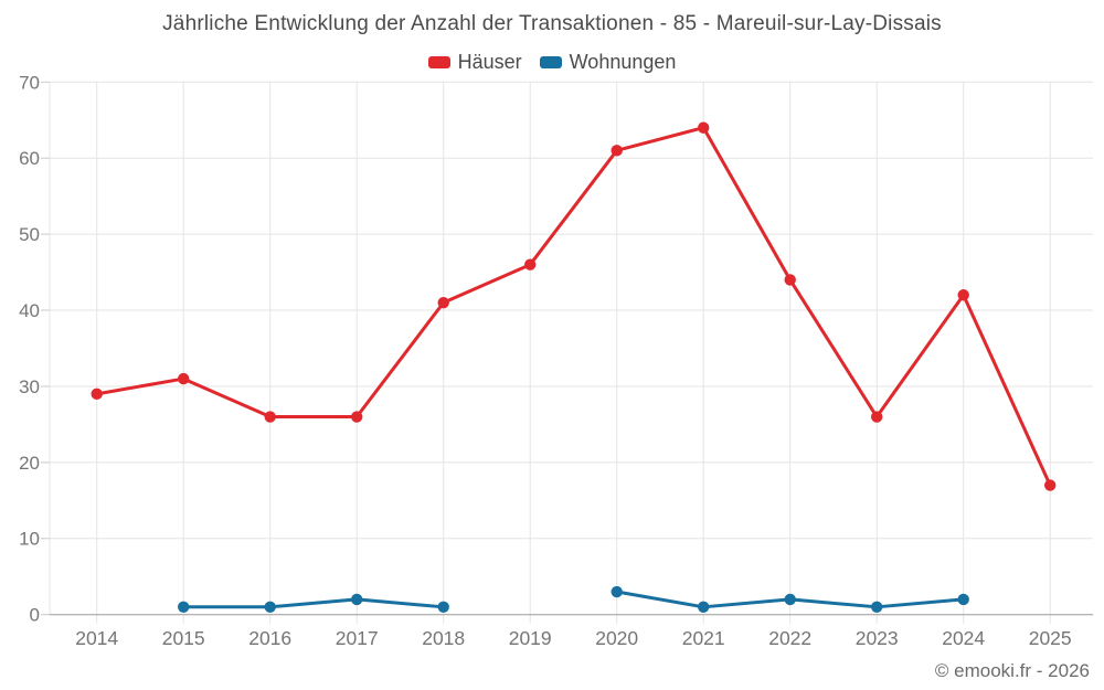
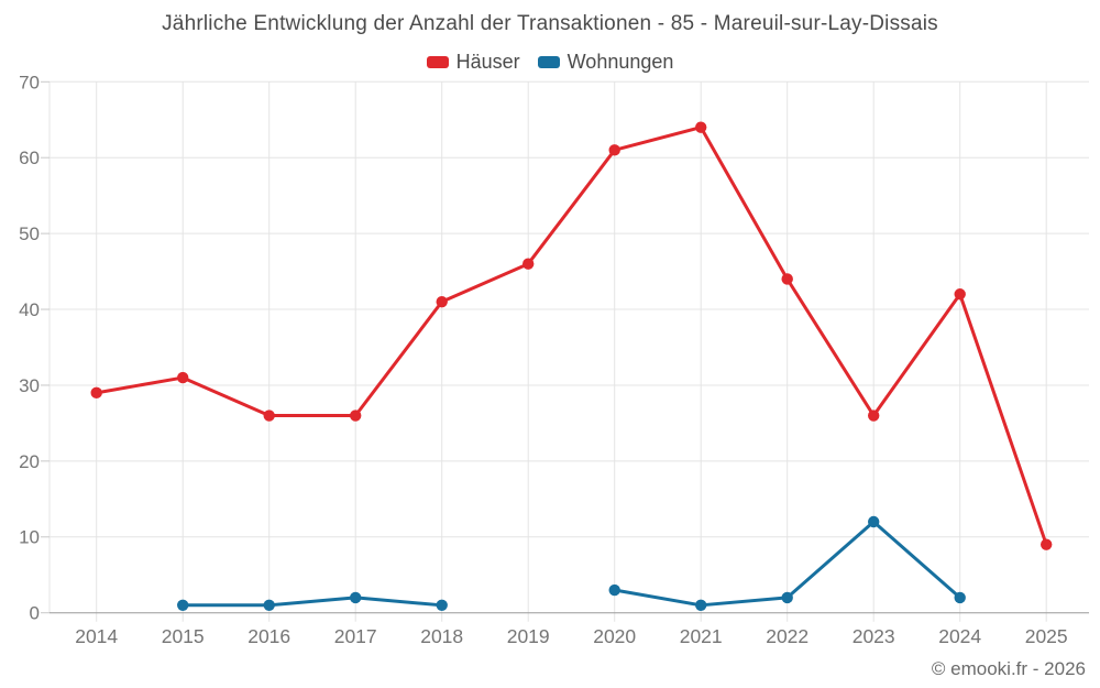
Wohnungen/2023: 1 -> 12
Häuser/2025: 17 -> 9
